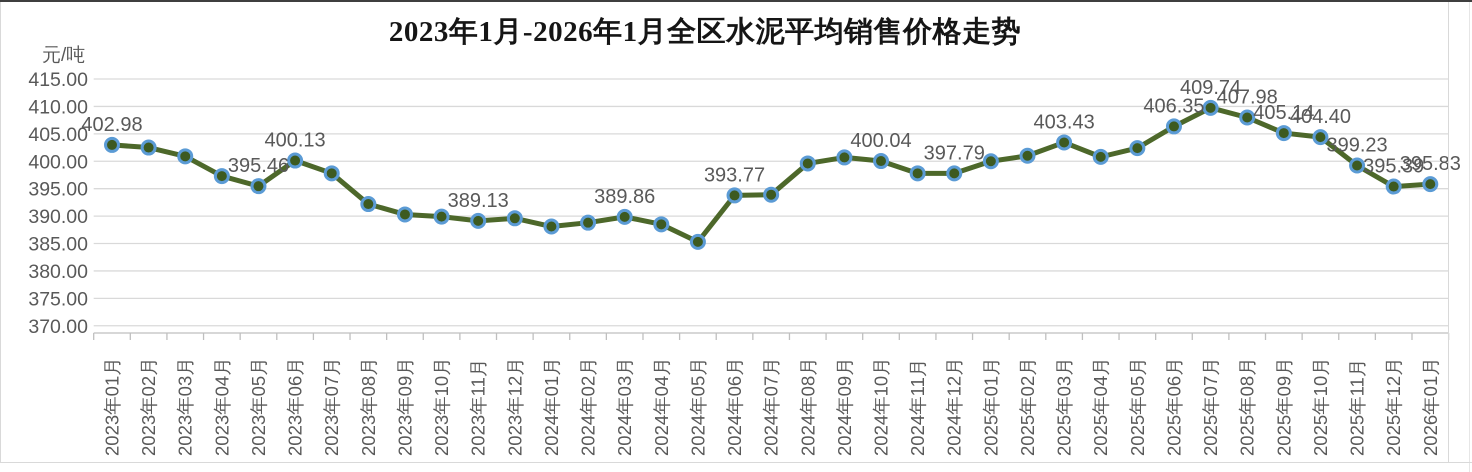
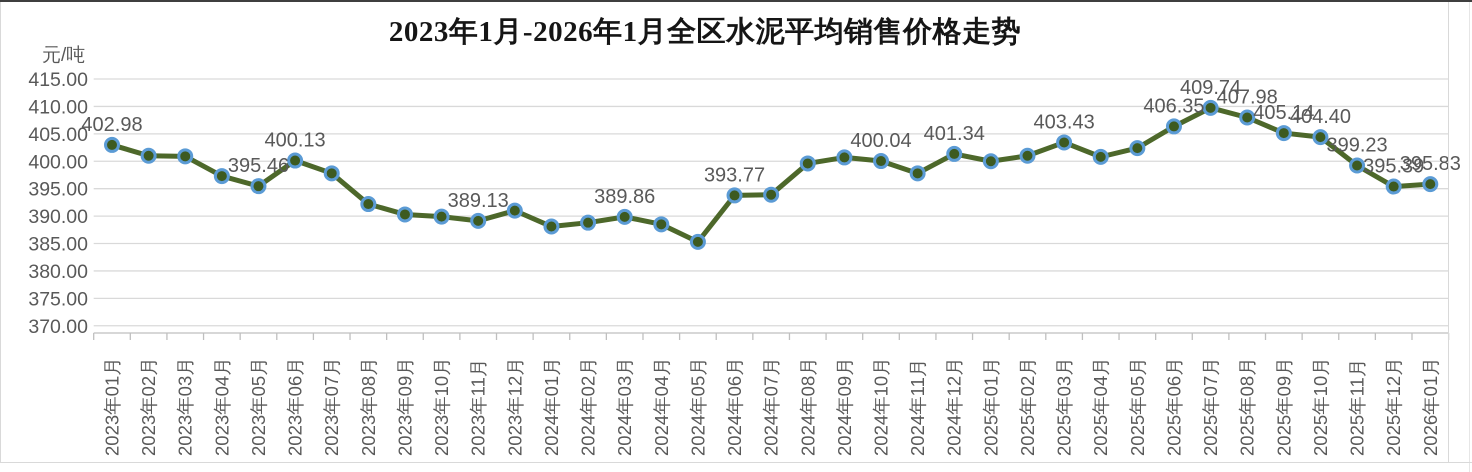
2023年02月: 402 -> 401
2023年12月: 390 -> 391
2024年12月: 397.79 -> 401.34
